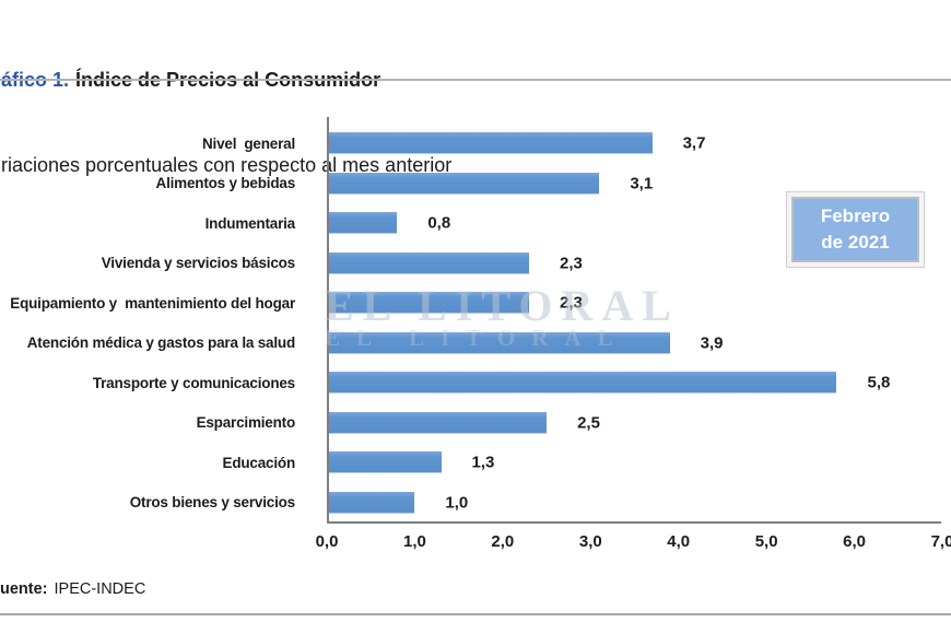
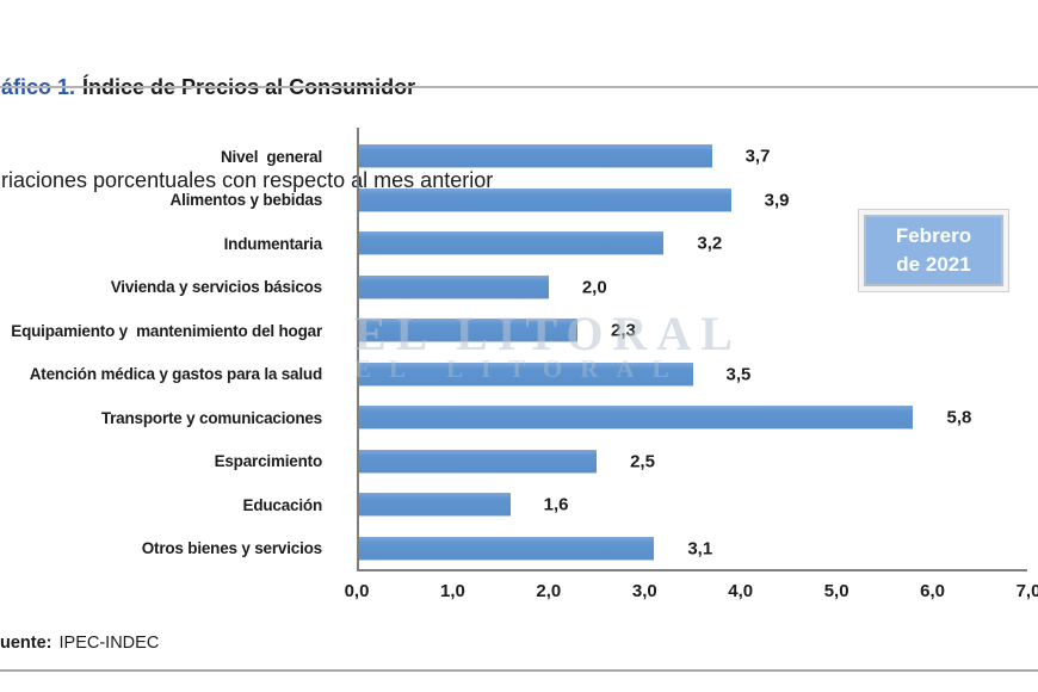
Alimentos y bebidas: 3,1 -> 3,9
Indumentaria: 0,8 -> 3,2
Vivienda y servicios básicos: 2,3 -> 2,0
Atención médica y gastos para la salud: 3,9 -> 3,5
Educación: 1,3 -> 1,6
Otros bienes y servicios: 1,0 -> 3,1
